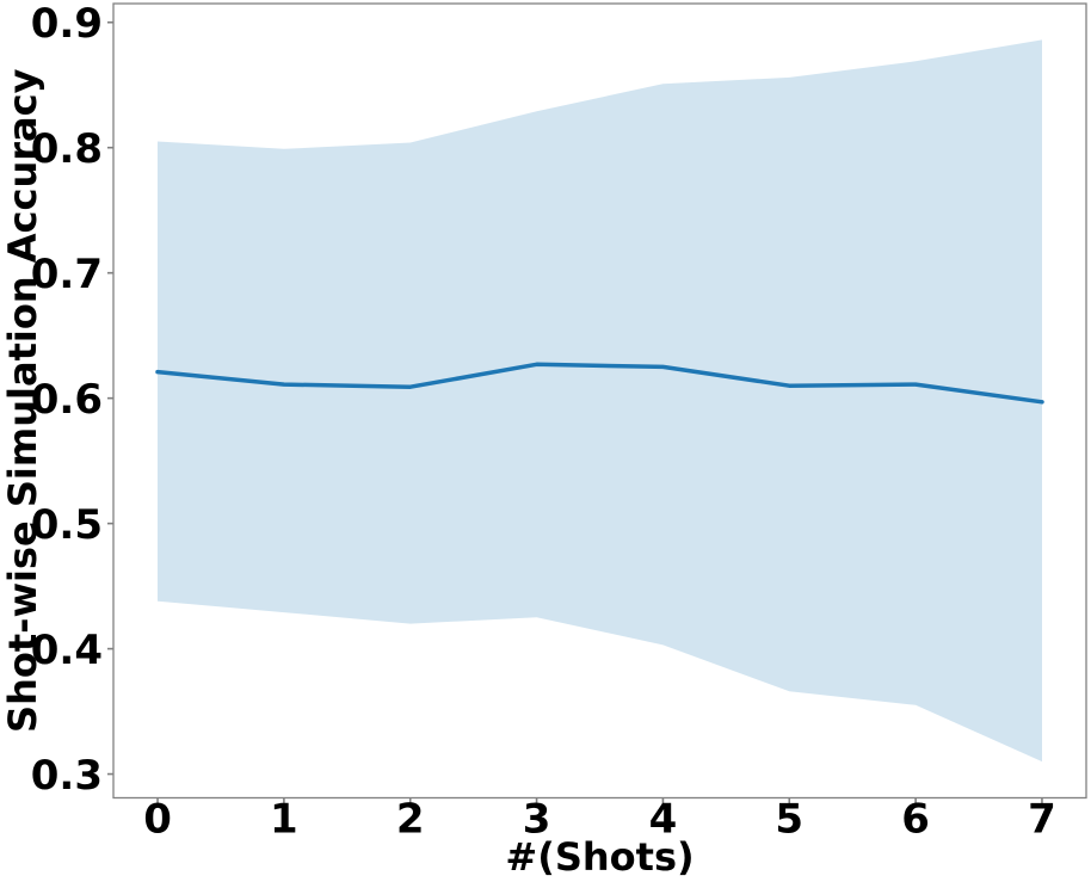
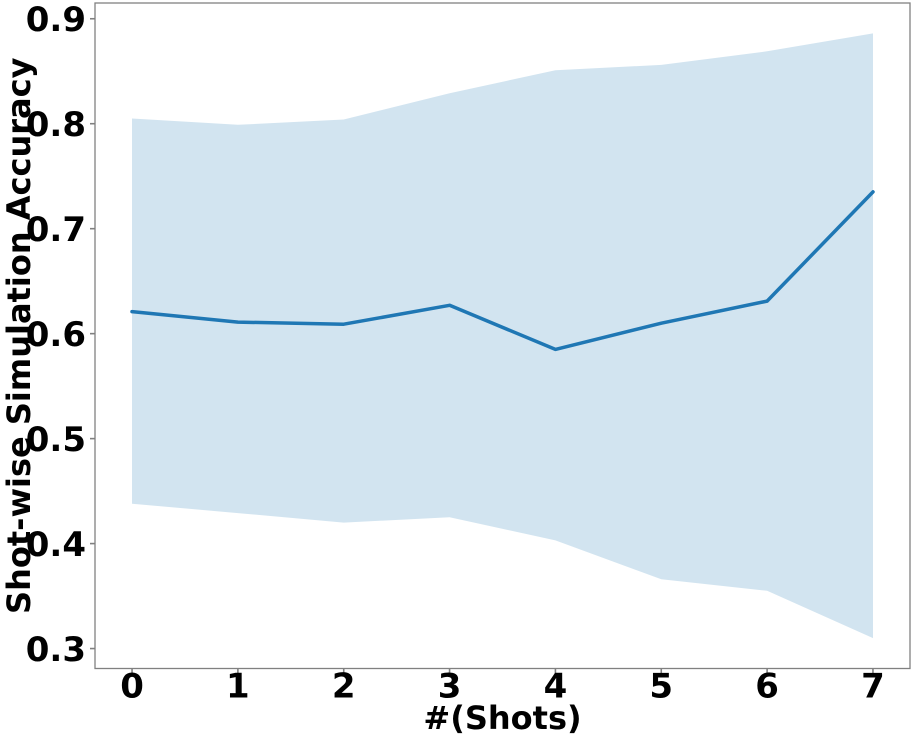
4: 0.625 -> 0.585
6: 0.611 -> 0.631
7: 0.597 -> 0.735
